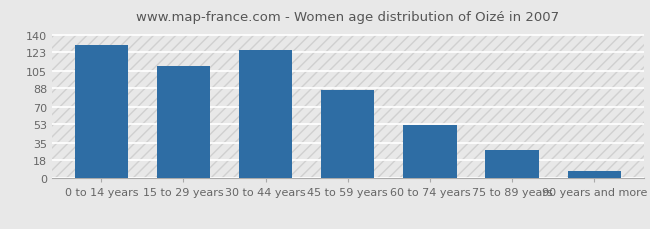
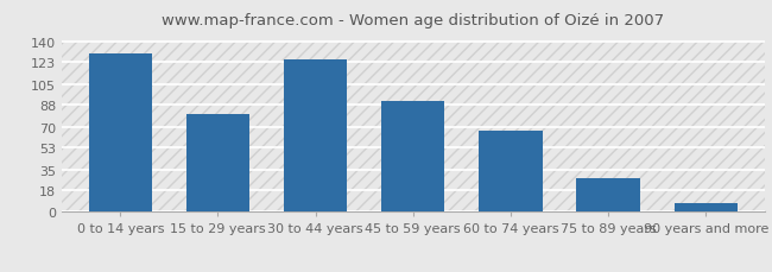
15 to 29 years: 110 -> 80
45 to 59 years: 86 -> 91
60 to 74 years: 52 -> 67
